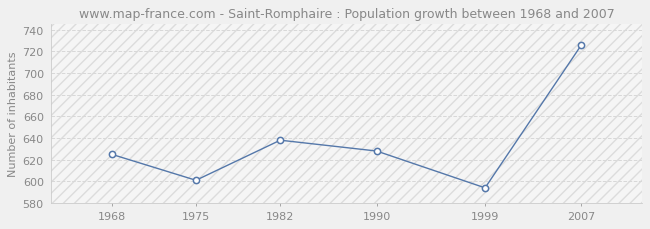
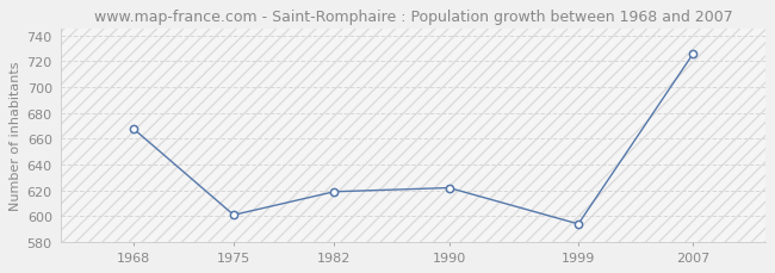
1968: 625 -> 668
1982: 638 -> 619
1990: 628 -> 622
